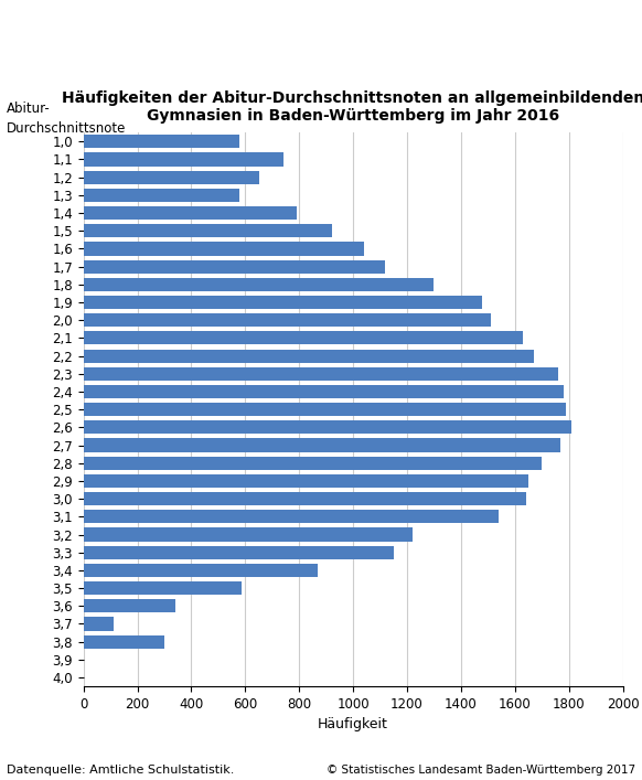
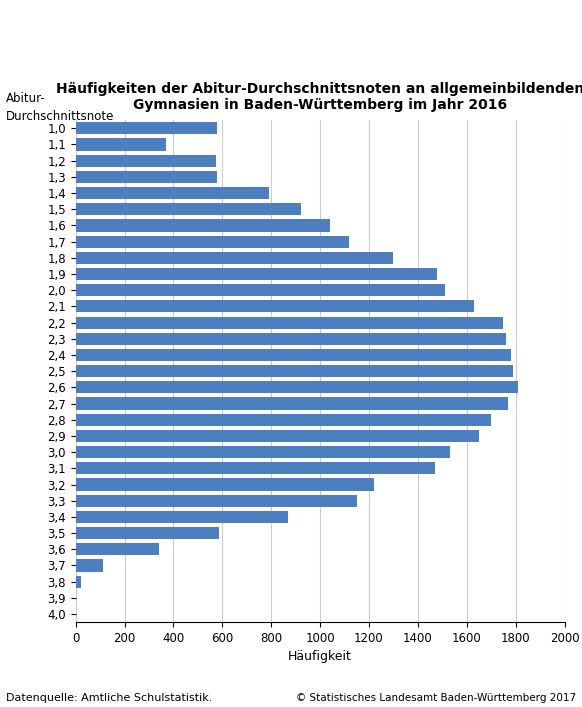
1,1: 740 -> 370
1,2: 650 -> 575
2,2: 1670 -> 1750
3,0: 1640 -> 1530
3,1: 1540 -> 1470
3,8: 300 -> 20
